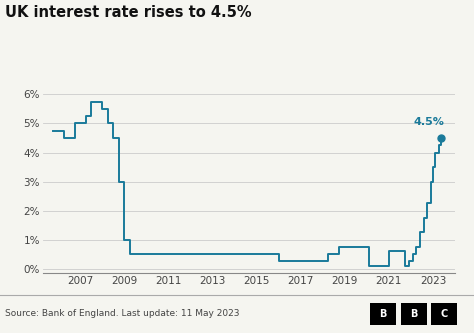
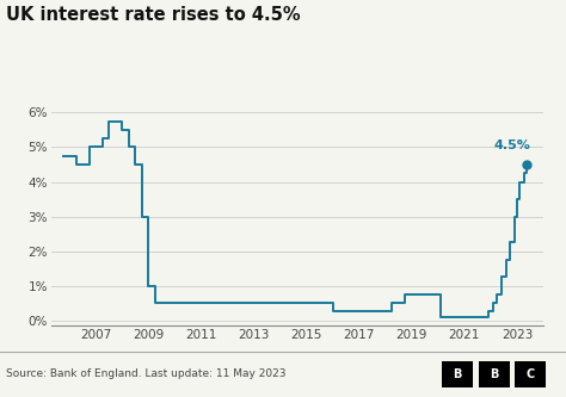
2021: 0.60% -> 0.10%
